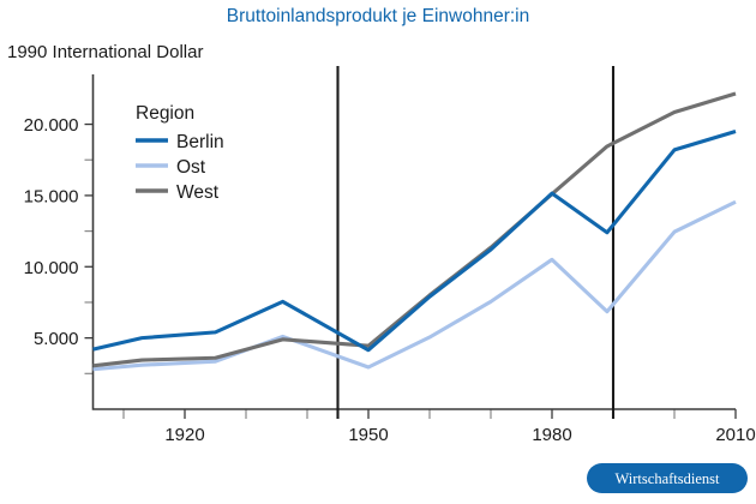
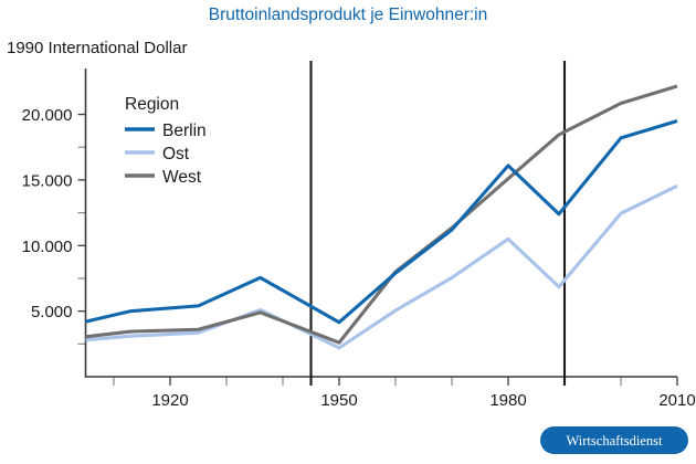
Ost/1950: 3000 -> 2200
West/1950: 4400 -> 2600
Berlin/1980: 15200 -> 16100
